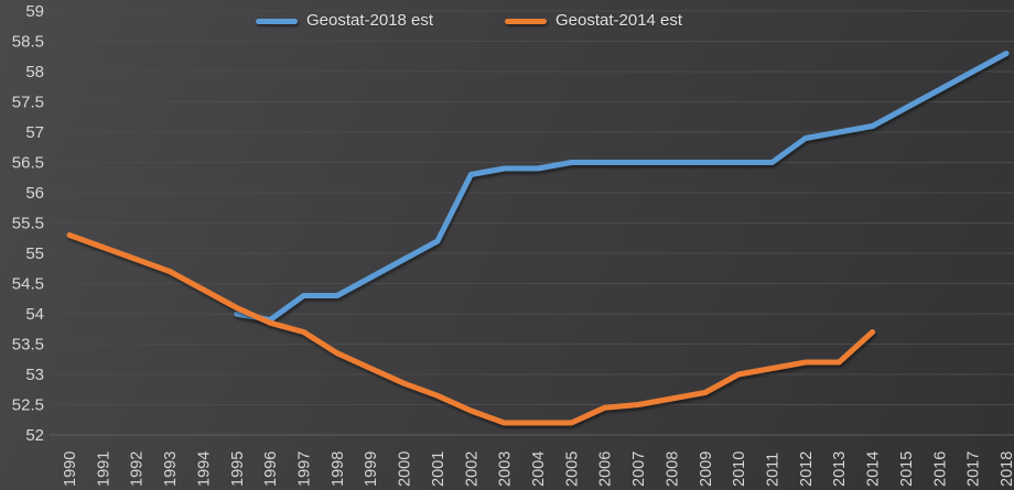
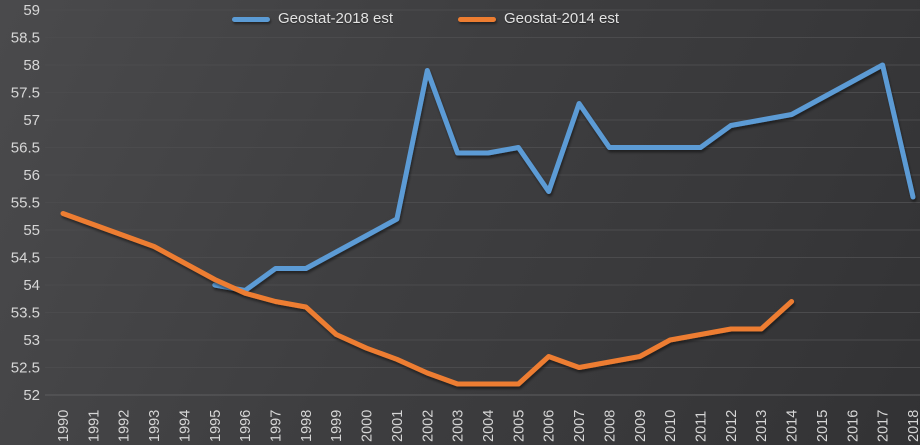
Geostat-2014 est/1998: 53.4 -> 53.6
Geostat-2018 est/2002: 56.3 -> 57.9
Geostat-2018 est/2006: 56.5 -> 55.7
Geostat-2014 est/2006: 52.5 -> 52.7
Geostat-2018 est/2007: 56.5 -> 57.3
Geostat-2018 est/2018: 58.3 -> 55.6
